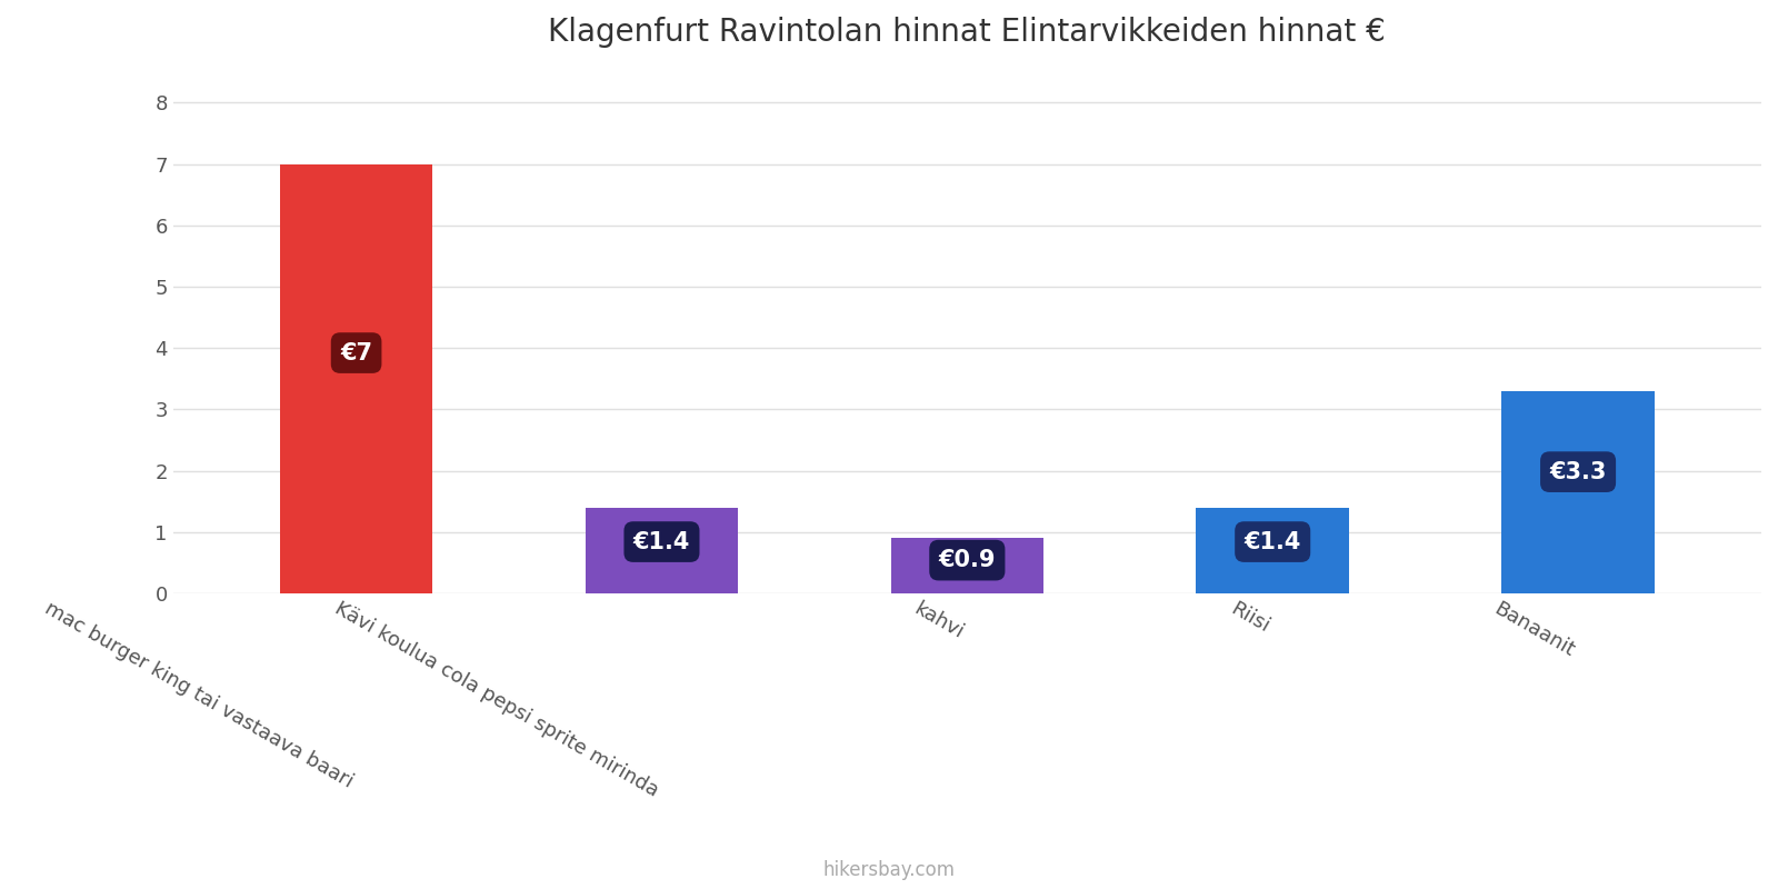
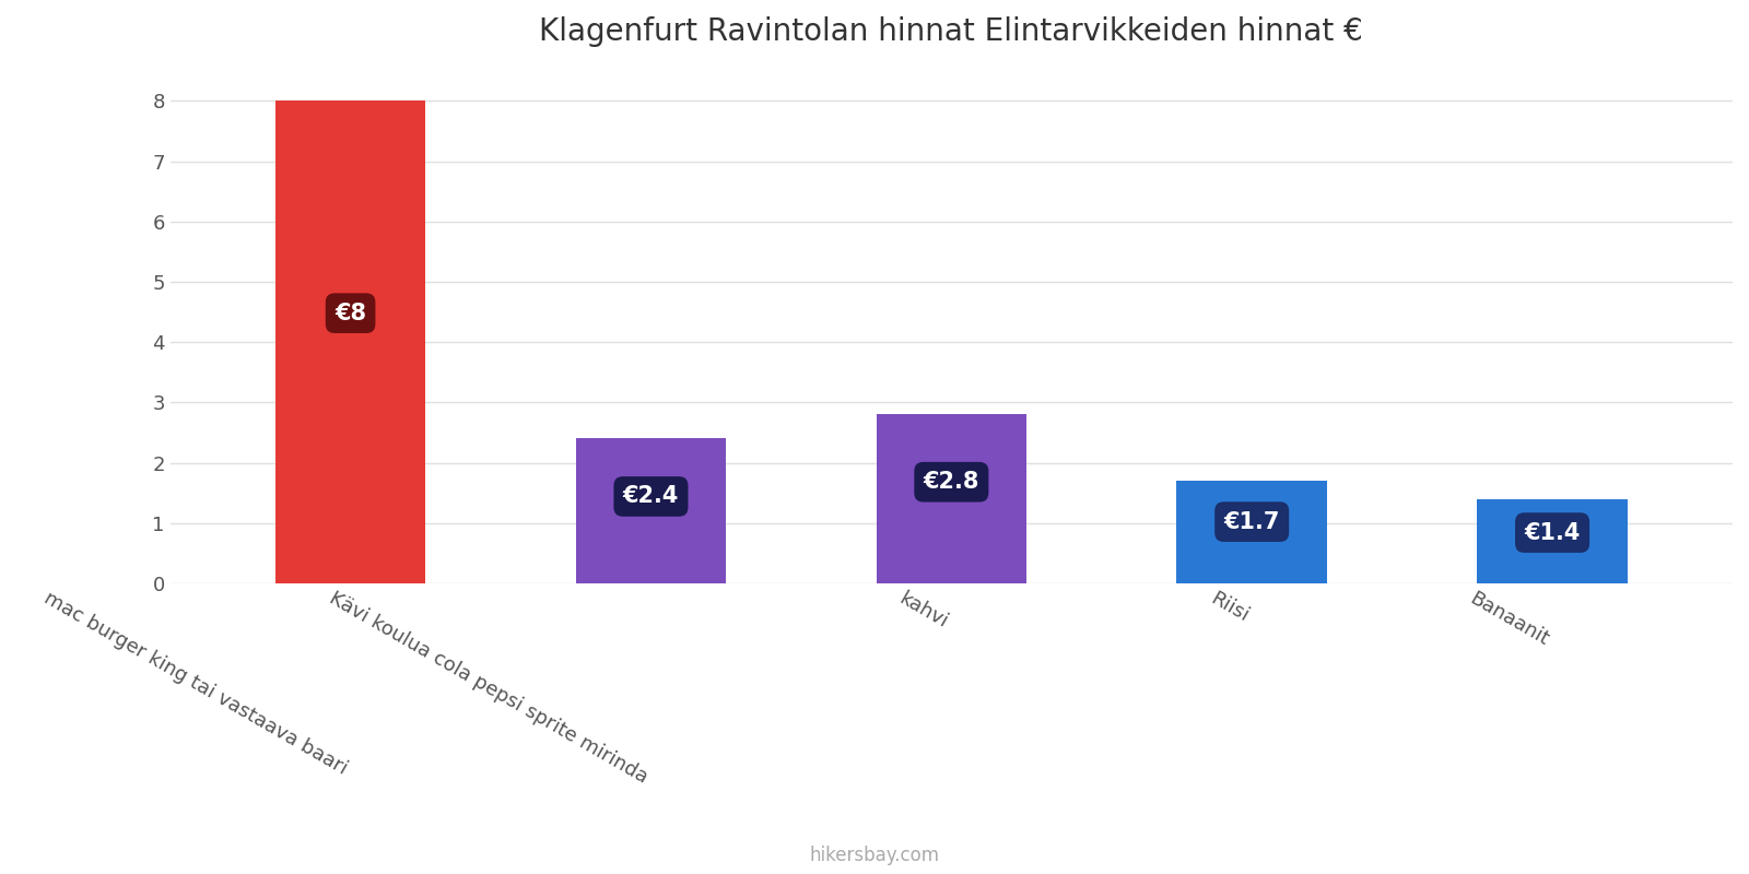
mac burger king tai vastaava baari: €7 -> €8
Kävi koulua cola pepsi sprite mirinda: €1.4 -> €2.4
kahvi: €0.9 -> €2.8
Riisi: €1.4 -> €1.7
Banaanit: €3.3 -> €1.4
